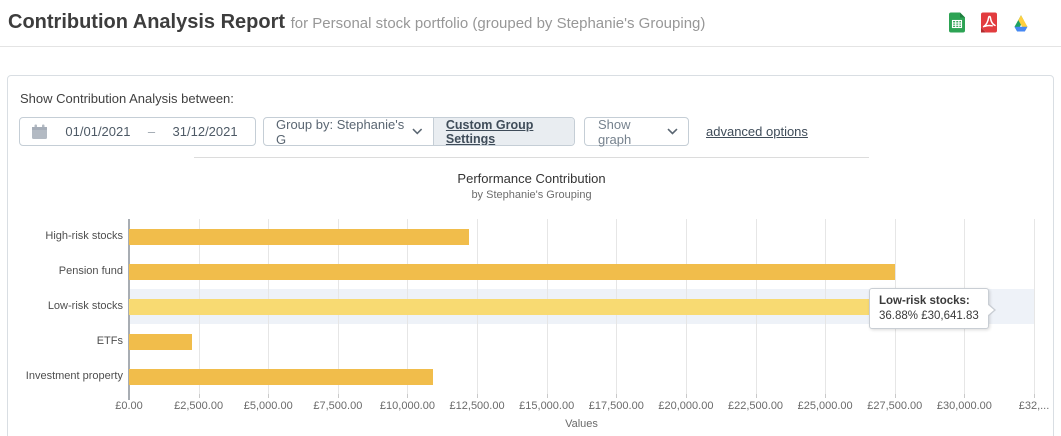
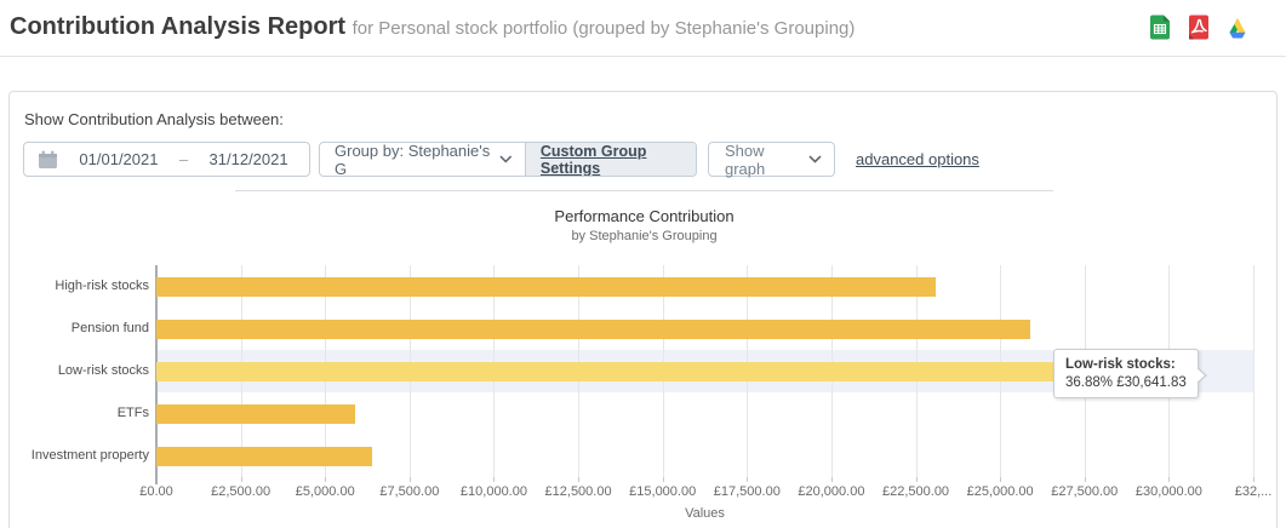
High-risk stocks: £12200 -> £23100
Pension fund: £27500 -> £25900
ETFs: £2300 -> £5900
Investment property: £10900 -> £6400
